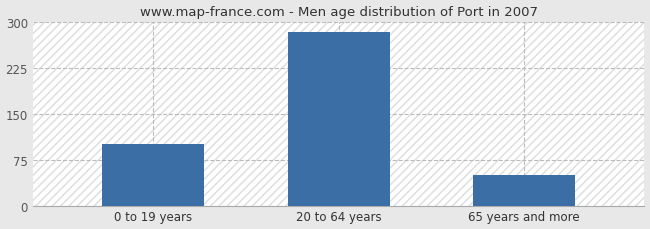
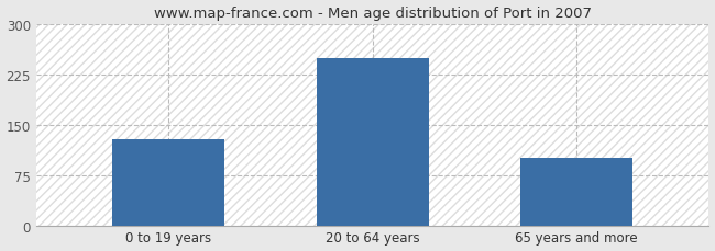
0 to 19 years: 100 -> 128
20 to 64 years: 283 -> 248
65 years and more: 50 -> 100
